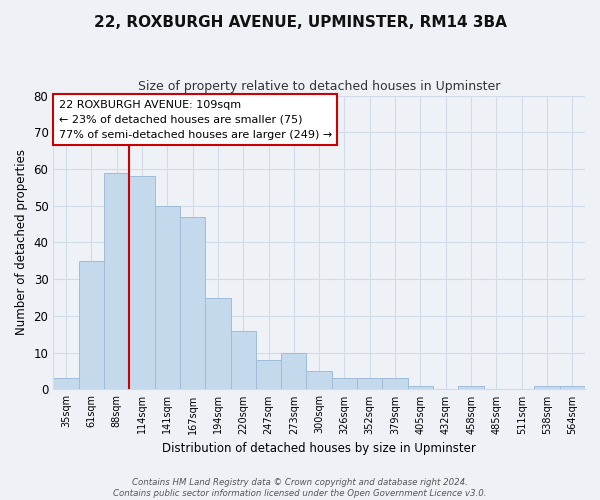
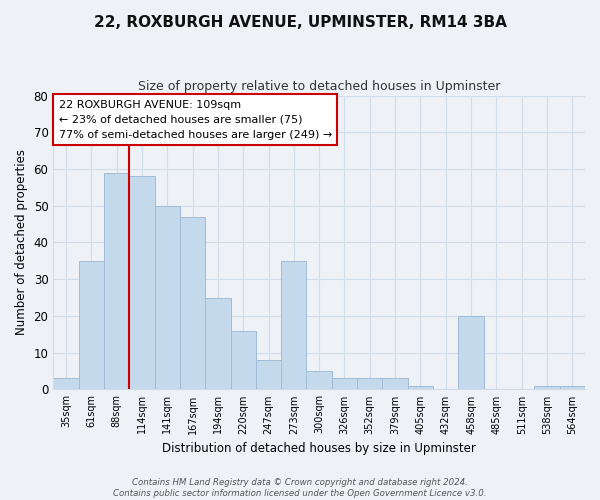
273sqm: 10 -> 35
458sqm: 1 -> 20
